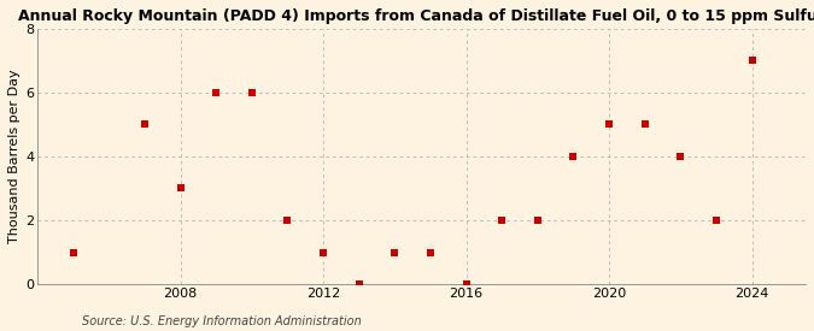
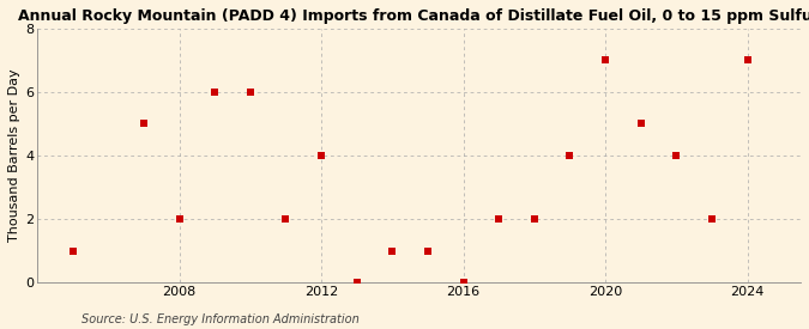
2008: 3 -> 2
2012: 1 -> 4
2020: 5 -> 7
